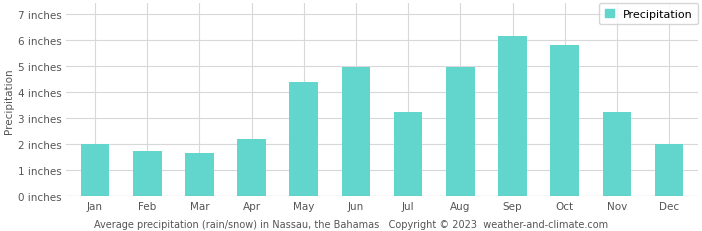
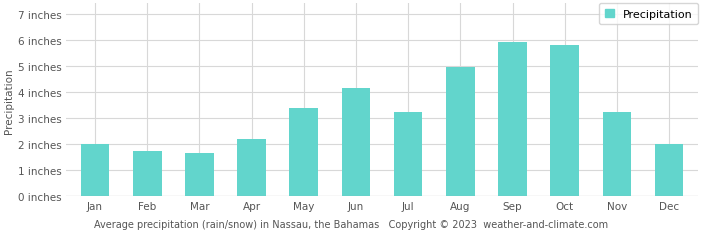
May: 4.40 inches -> 3.40 inches
Jun: 4.95 inches -> 4.15 inches
Sep: 6.15 inches -> 5.90 inches
